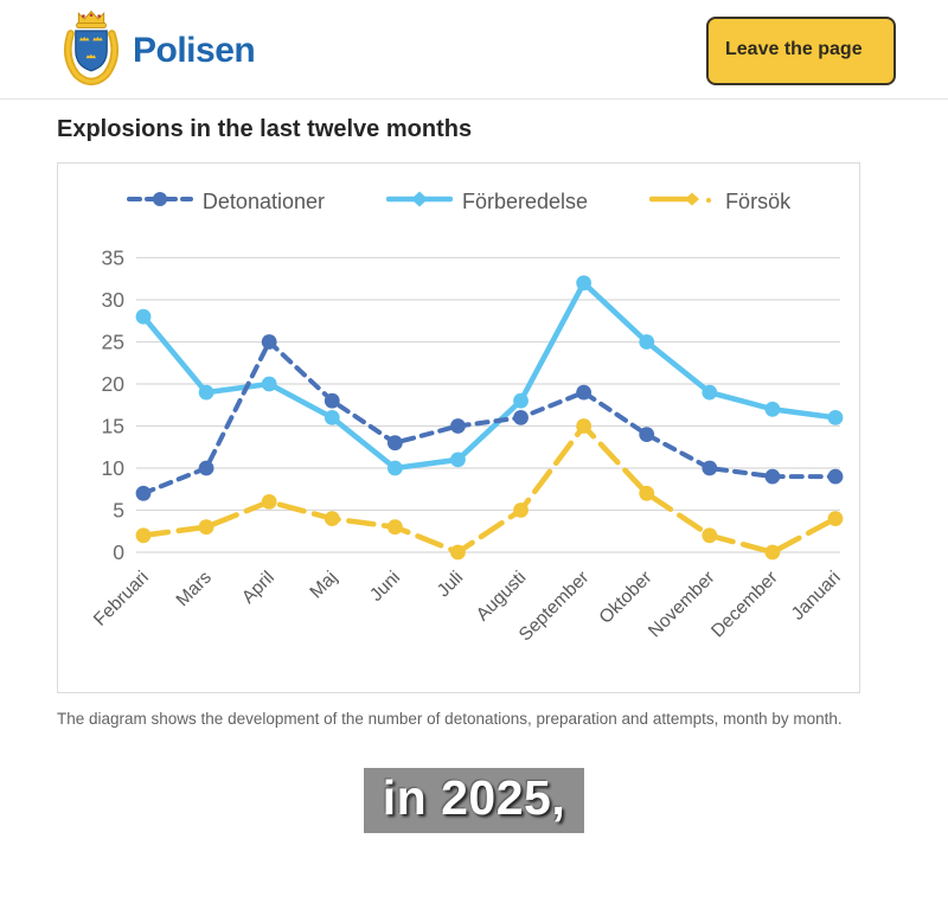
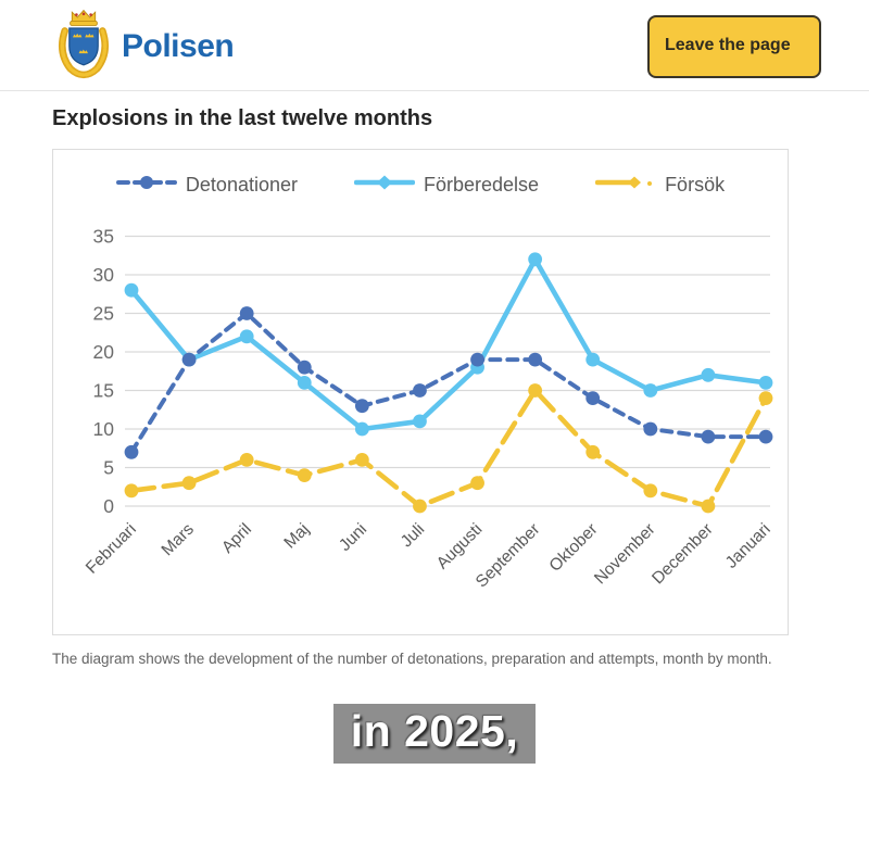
Detonationer/Mars: 10 -> 19
Förberedelse/April: 20 -> 22
Försök/Juni: 3 -> 6
Detonationer/Augusti: 16 -> 19
Försök/Augusti: 5 -> 3
Förberedelse/Oktober: 25 -> 19
Förberedelse/November: 19 -> 15
Försök/Januari: 4 -> 14
